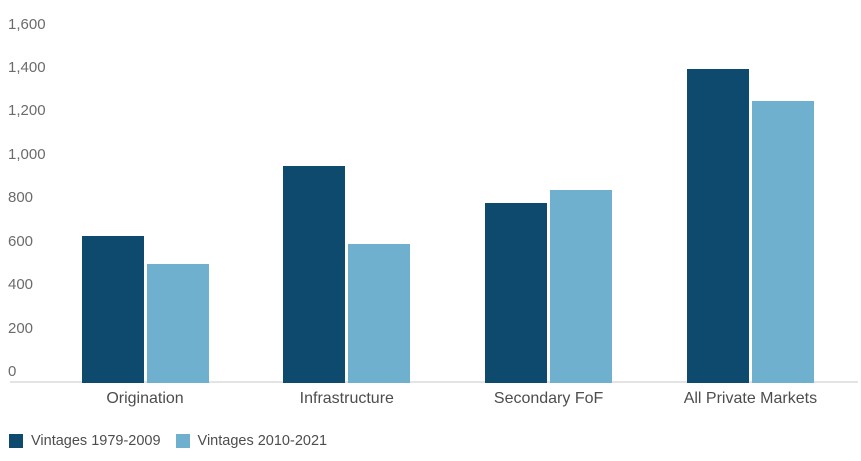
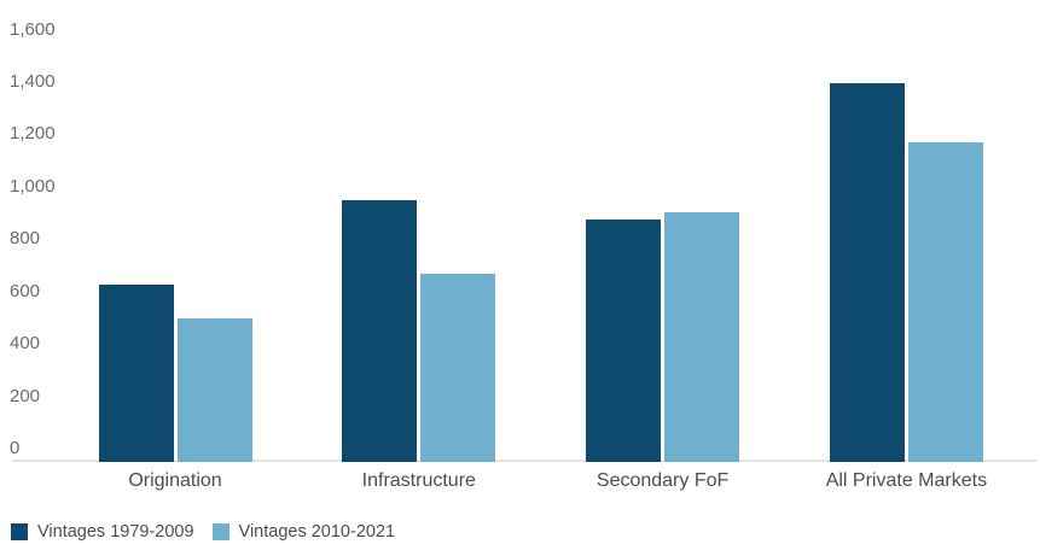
Vintages 2010-2021/Infrastructure: 640 -> 720
Vintages 1979-2009/Secondary FoF: 830 -> 920
Vintages 2010-2021/Secondary FoF: 890 -> 960
Vintages 2010-2021/All Private Markets: 1300 -> 1220
